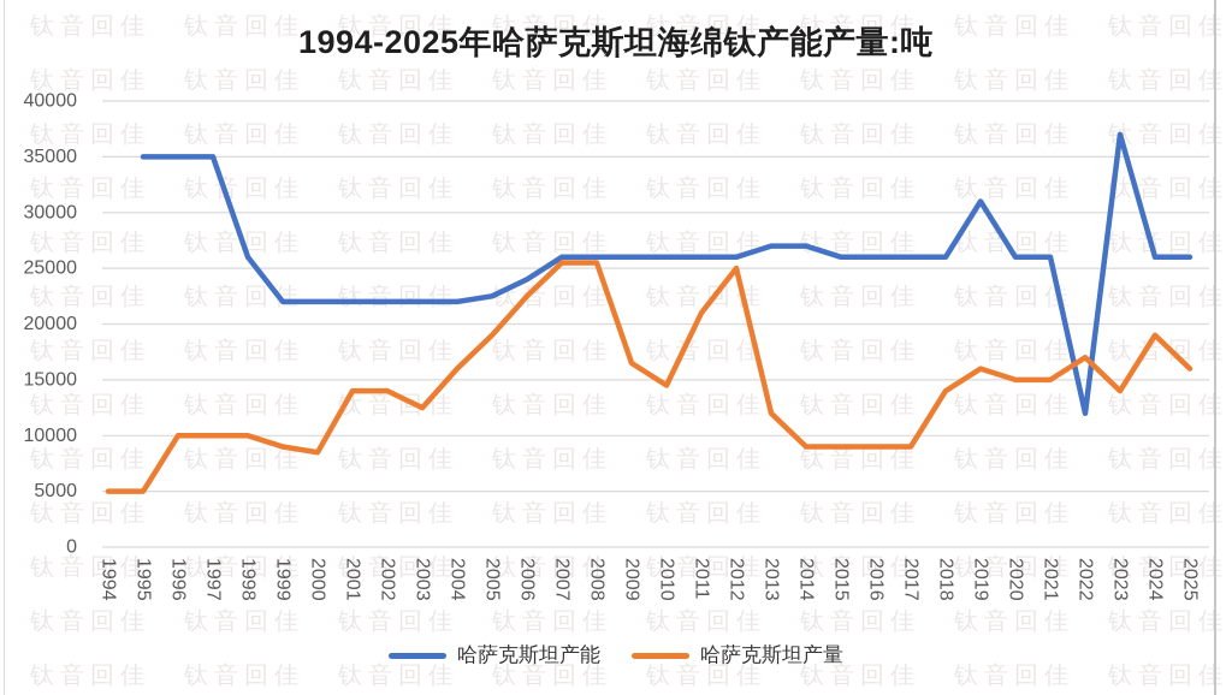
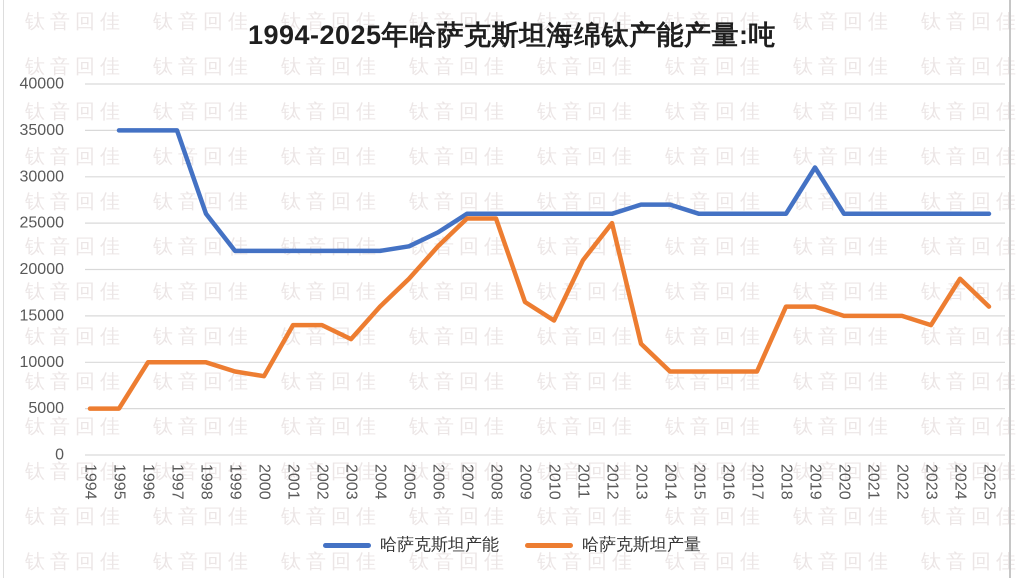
哈萨克斯坦产量/2018: 14000 -> 16000
哈萨克斯坦产能/2022: 12000 -> 26000
哈萨克斯坦产量/2022: 17000 -> 15000
哈萨克斯坦产能/2023: 37000 -> 26000
